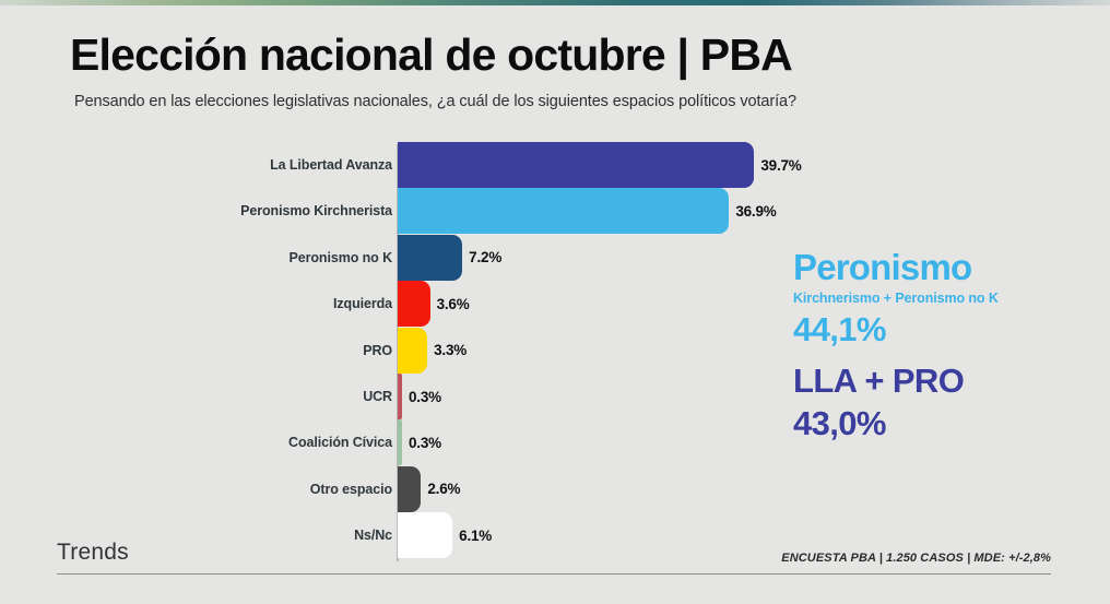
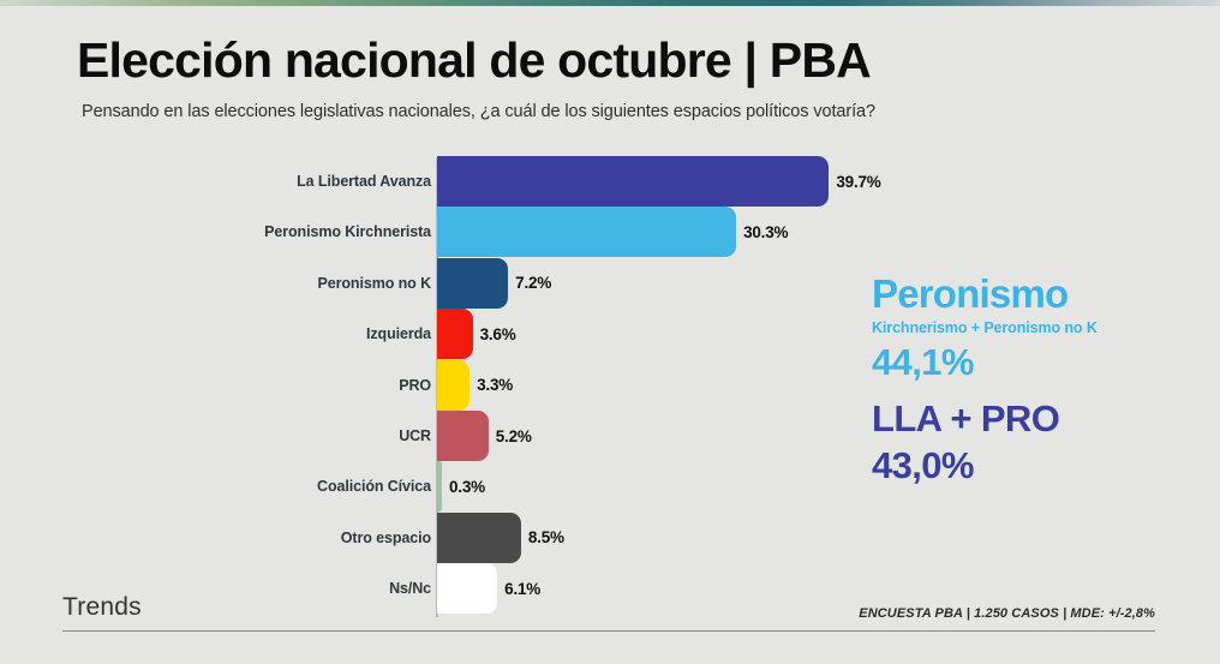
Peronismo Kirchnerista: 36.9% -> 30.3%
UCR: 0.3% -> 5.2%
Otro espacio: 2.6% -> 8.5%
